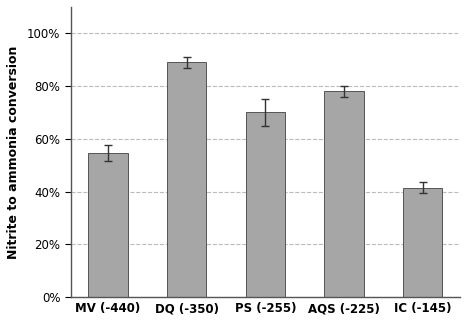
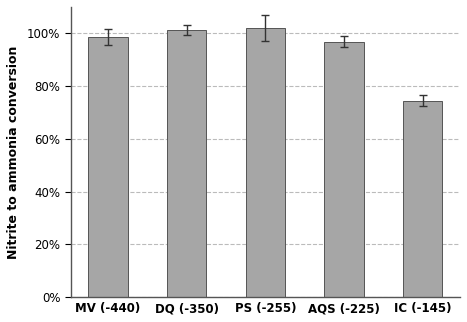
MV (-440): 54.5% -> 98.5%
DQ (-350): 89.0% -> 101.2%
PS (-255): 70.0% -> 102.0%
AQS (-225): 78.0% -> 96.8%
IC (-145): 41.5% -> 74.5%
